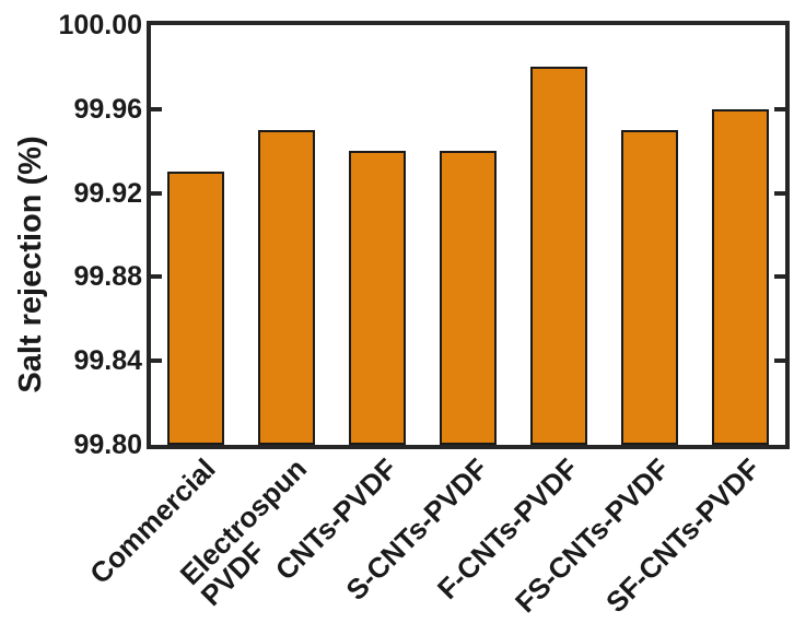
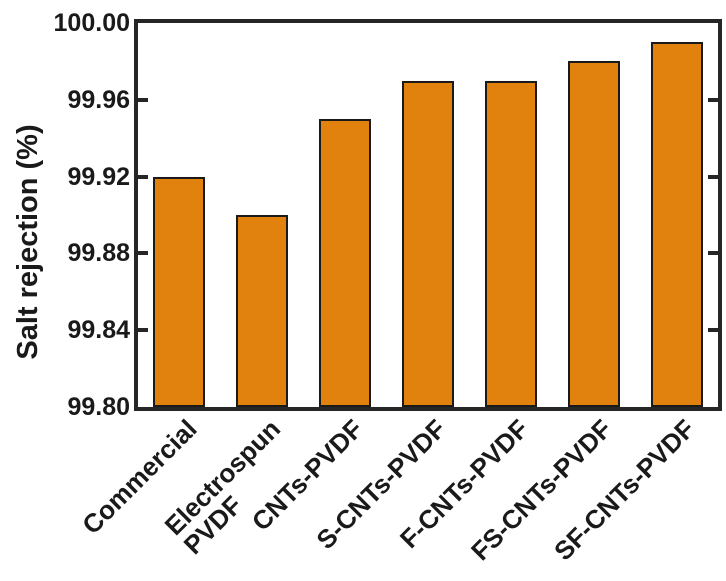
Commercial: 99.93 -> 99.92
Electrospun PVDF: 99.95 -> 99.90
CNTs-PVDF: 99.94 -> 99.95
S-CNTs-PVDF: 99.94 -> 99.97
F-CNTs-PVDF: 99.98 -> 99.97
FS-CNTs-PVDF: 99.95 -> 99.98
SF-CNTs-PVDF: 99.96 -> 99.99
